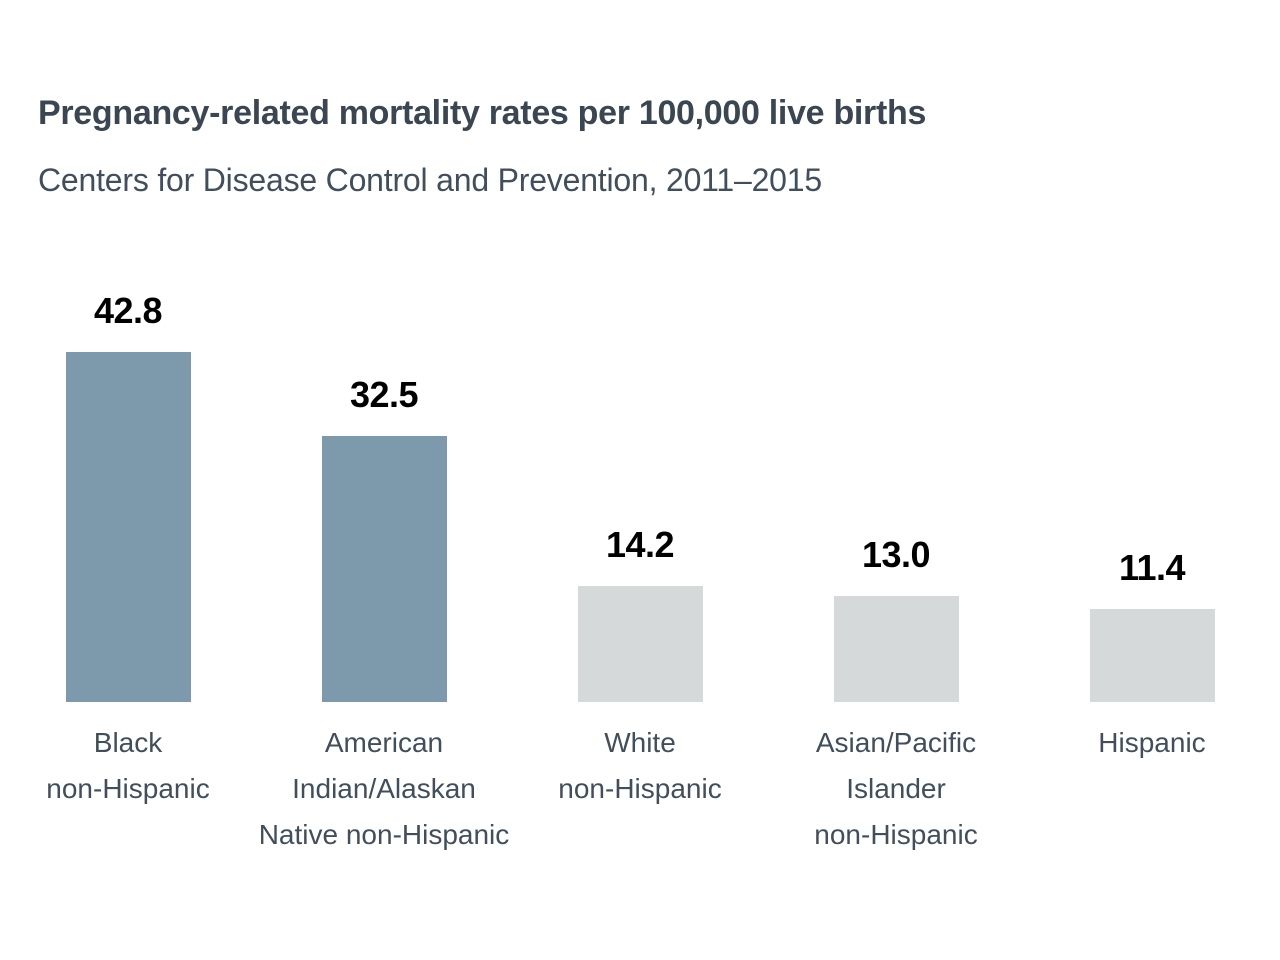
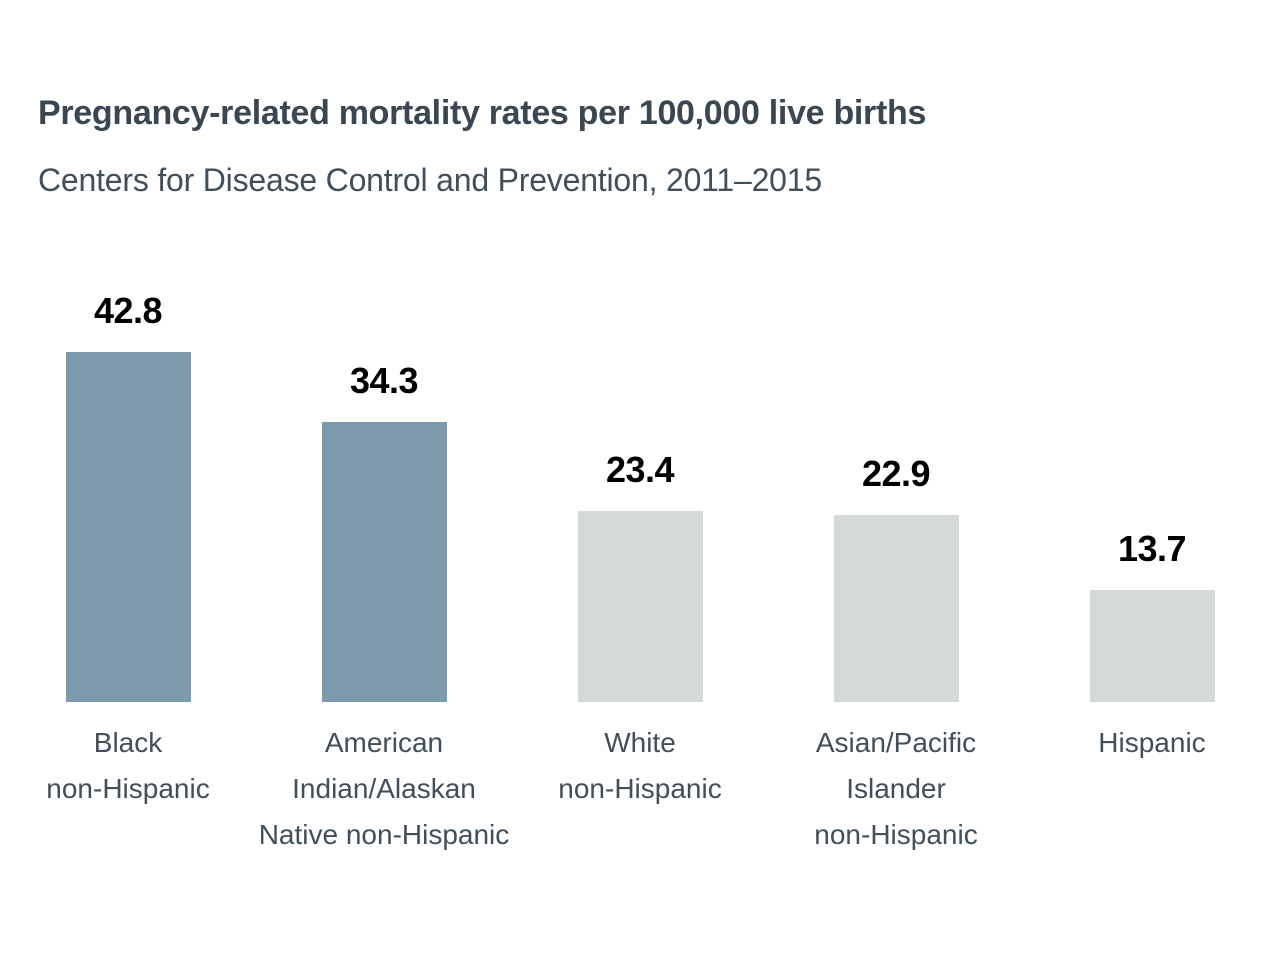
American Indian/Alaskan Native non-Hispanic: 32.5 -> 34.3
White non-Hispanic: 14.2 -> 23.4
Asian/Pacific Islander non-Hispanic: 13.0 -> 22.9
Hispanic: 11.4 -> 13.7
